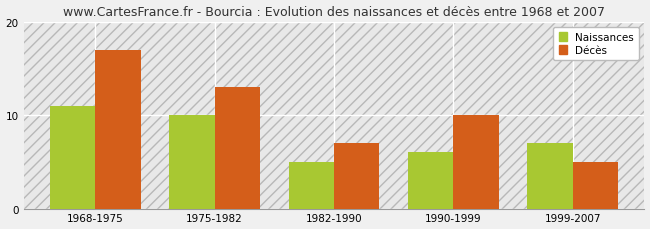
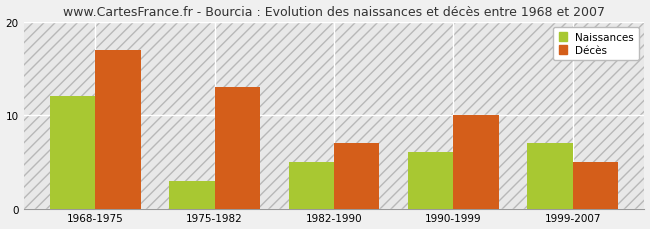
Naissances/1968-1975: 11 -> 12
Naissances/1975-1982: 10 -> 3
